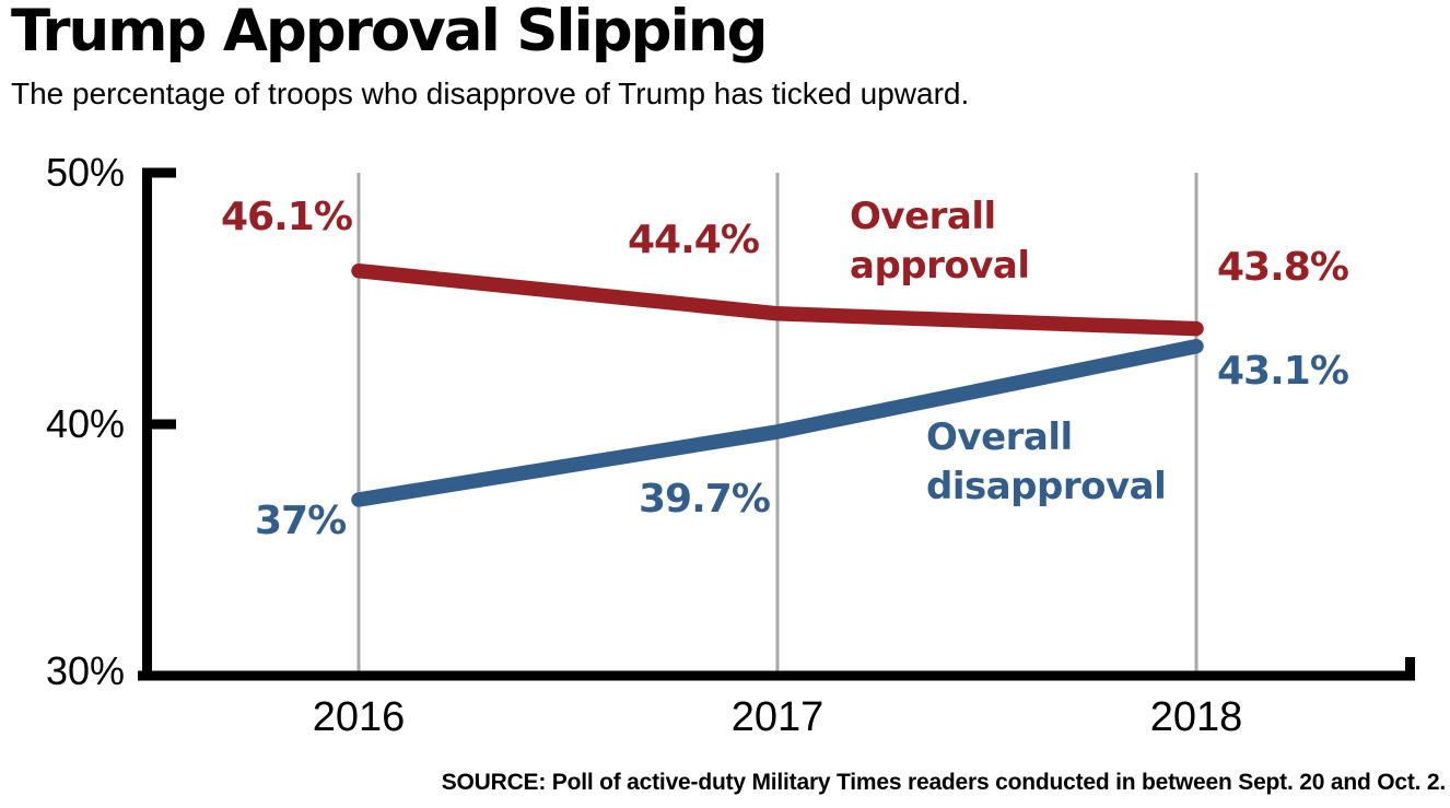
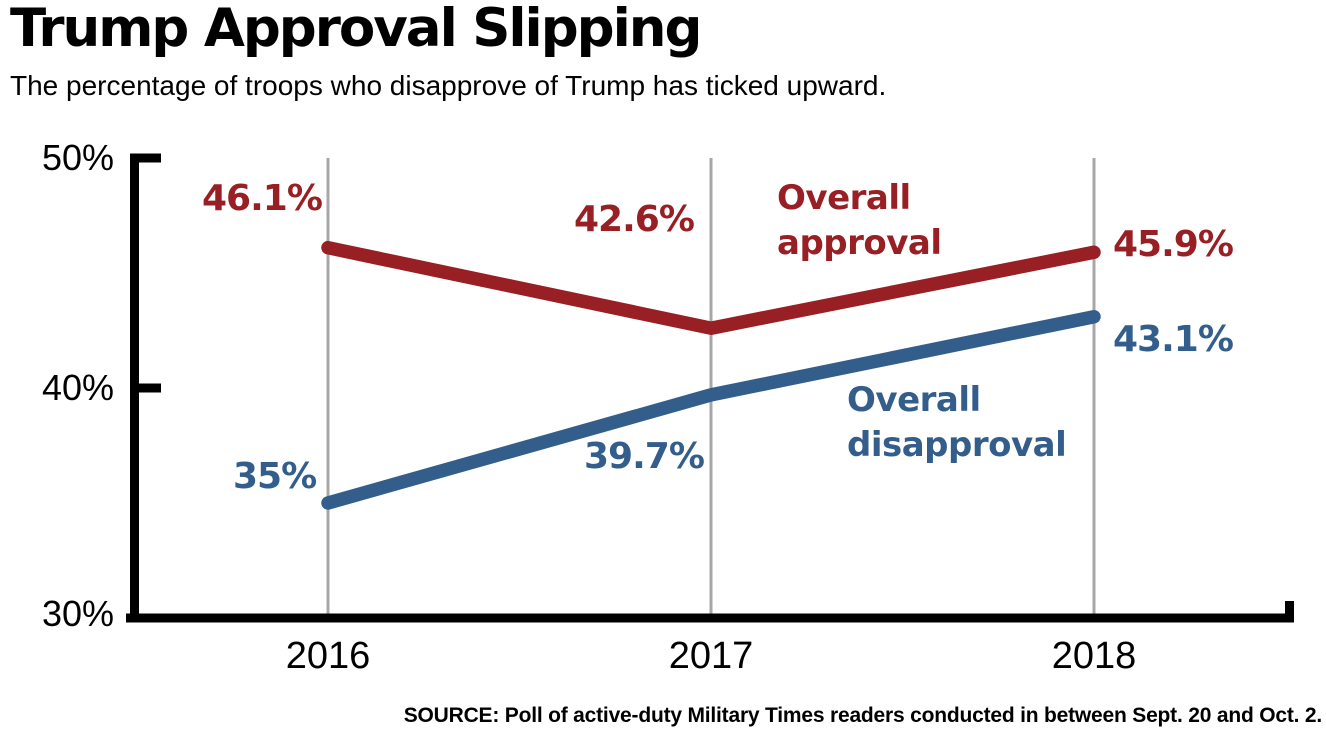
Overall disapproval/2016: 37% -> 35%
Overall approval/2017: 44.4% -> 42.6%
Overall approval/2018: 43.8% -> 45.9%
